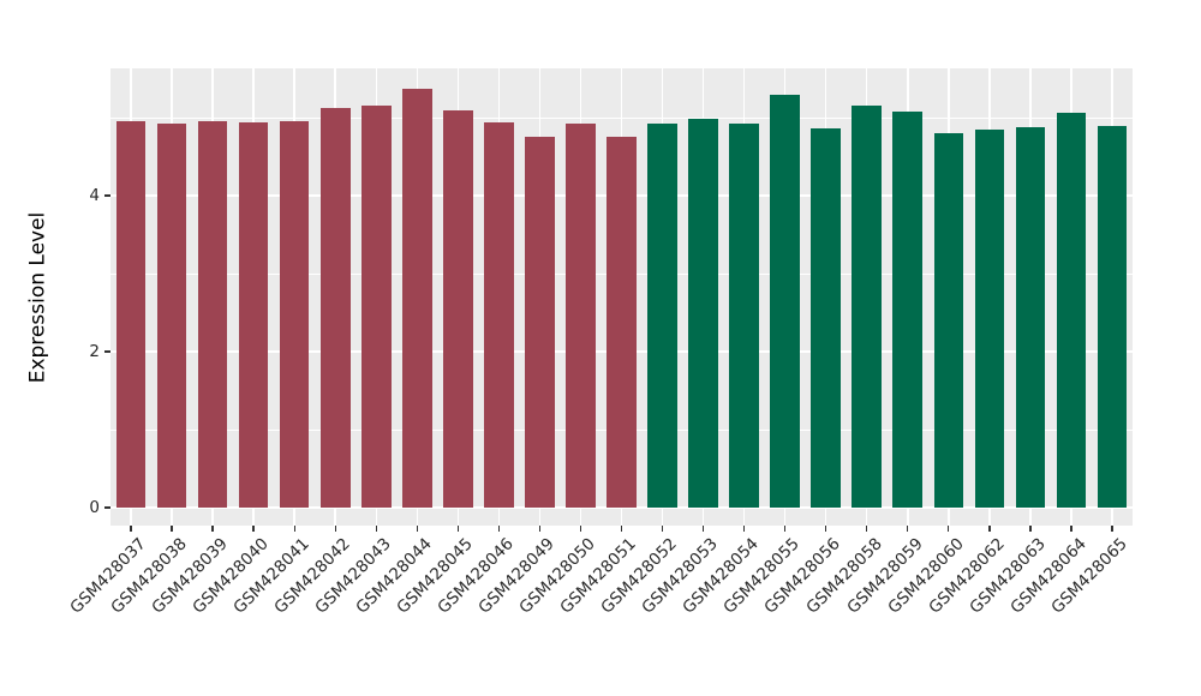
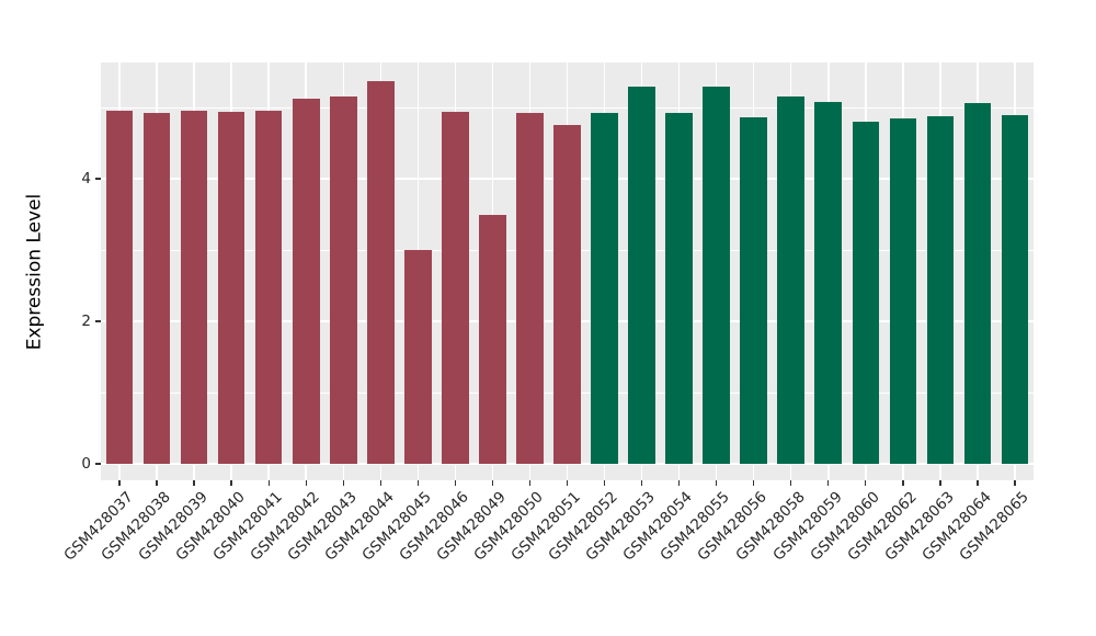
GSM428045: 5.1 -> 3.0
GSM428049: 4.8 -> 3.5
GSM428053: 5.0 -> 5.3
